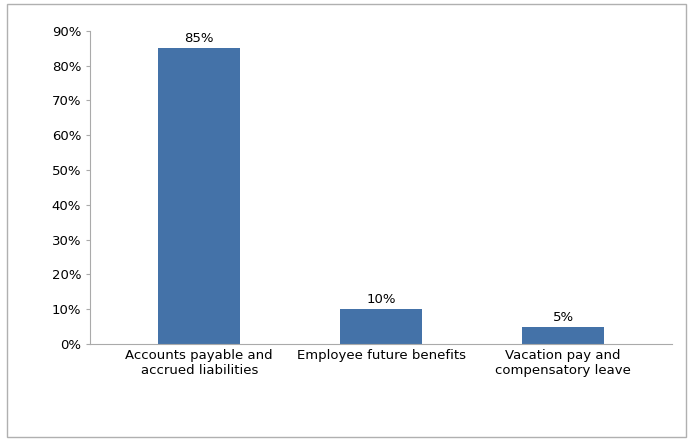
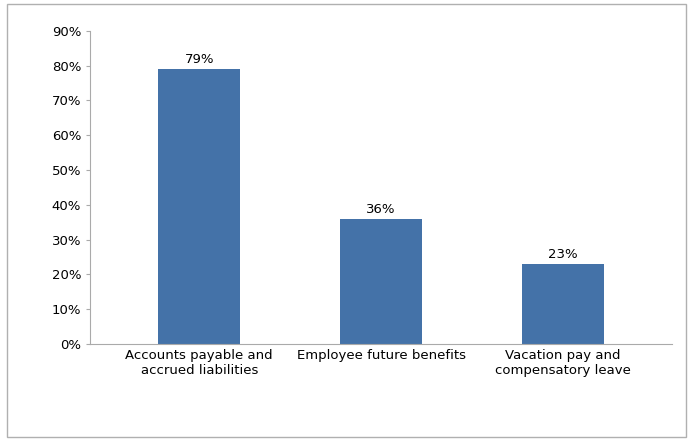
Accounts payable and accrued liabilities: 85% -> 79%
Employee future benefits: 10% -> 36%
Vacation pay and compensatory leave: 5% -> 23%
